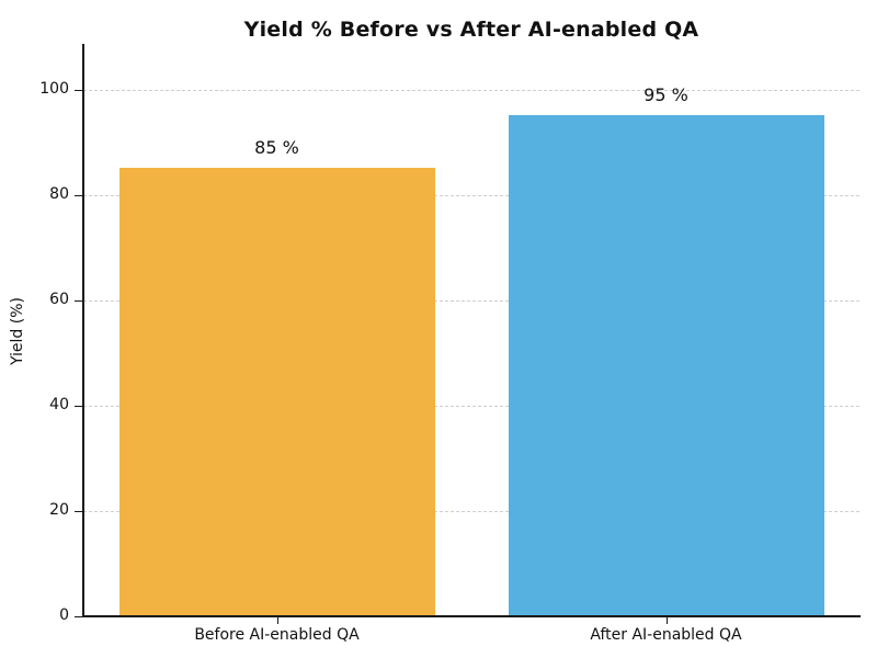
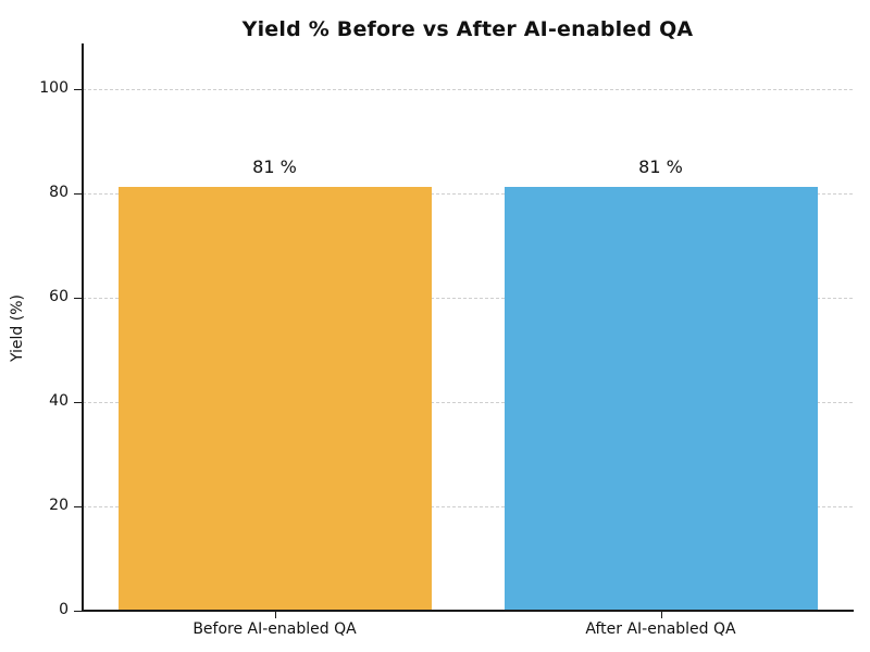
Before AI-enabled QA: 85 -> 81
After AI-enabled QA: 95 -> 81
